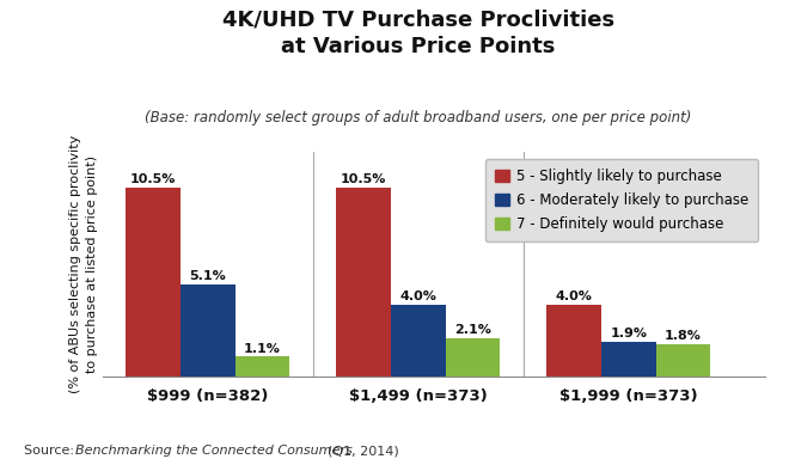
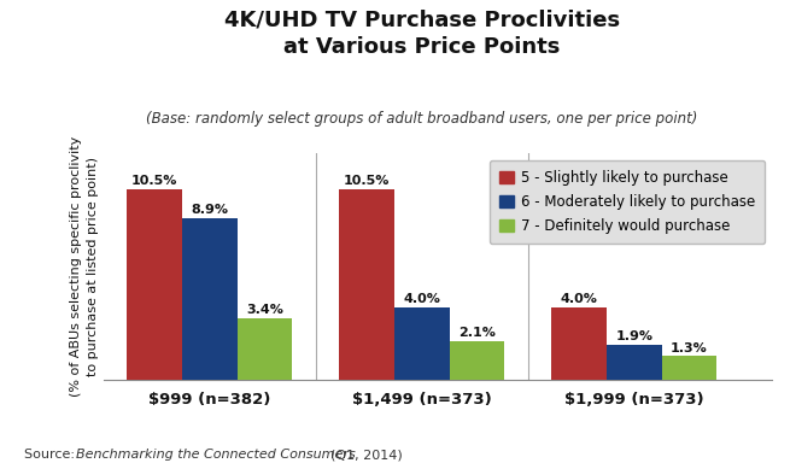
6 - Moderately likely to purchase/$999 (n=382): 5.1% -> 8.9%
7 - Definitely would purchase/$999 (n=382): 1.1% -> 3.4%
7 - Definitely would purchase/$1,999 (n=373): 1.8% -> 1.3%
